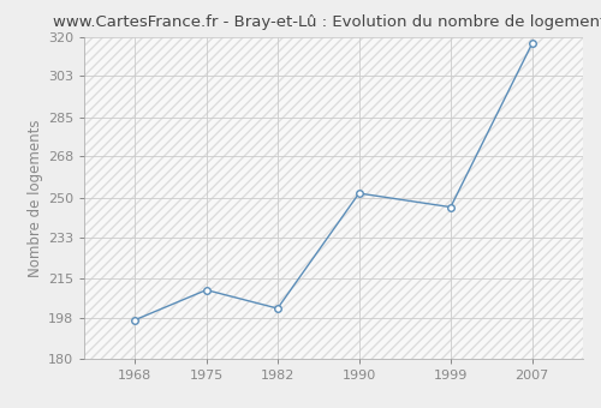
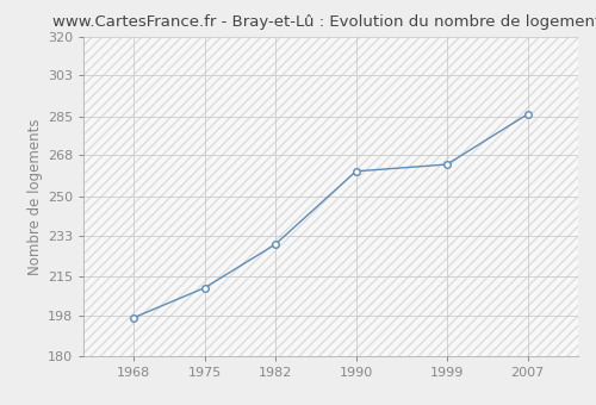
1982: 202 -> 229
1990: 252 -> 261
1999: 246 -> 264
2007: 317 -> 286
